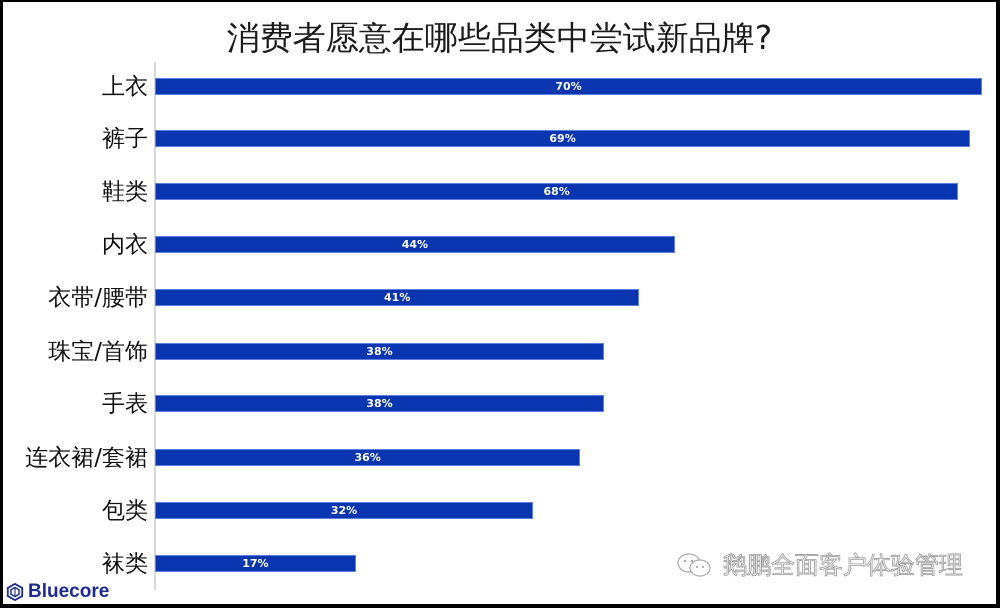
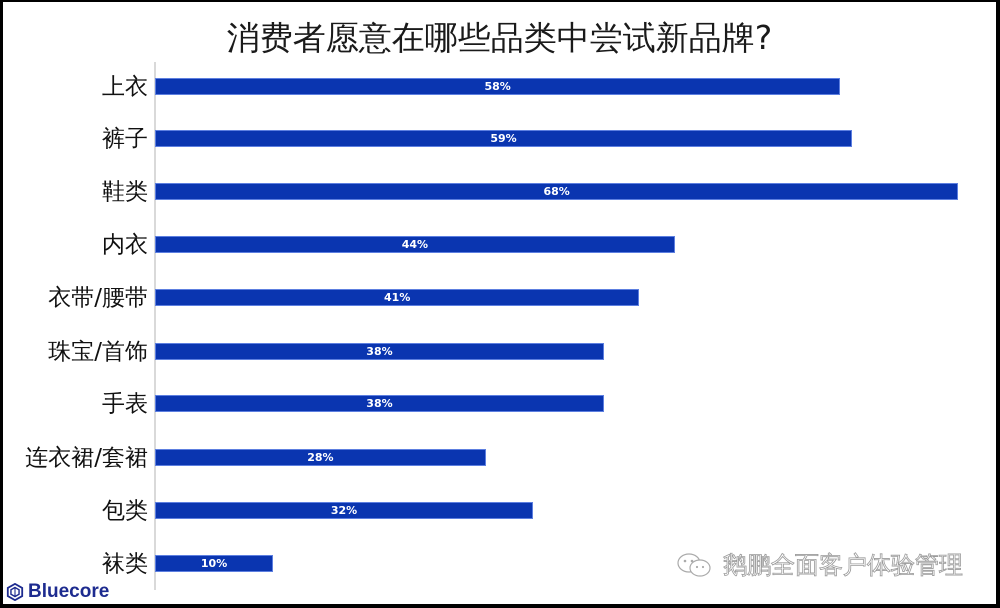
上衣: 70% -> 58%
裤子: 69% -> 59%
连衣裙/套裙: 36% -> 28%
袜类: 17% -> 10%
